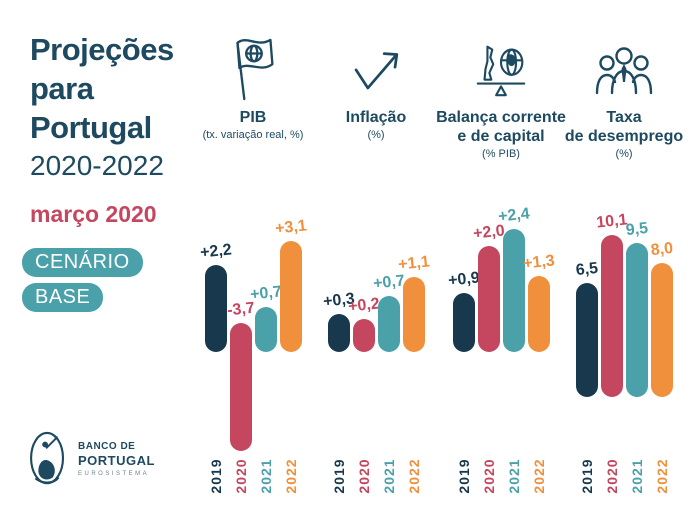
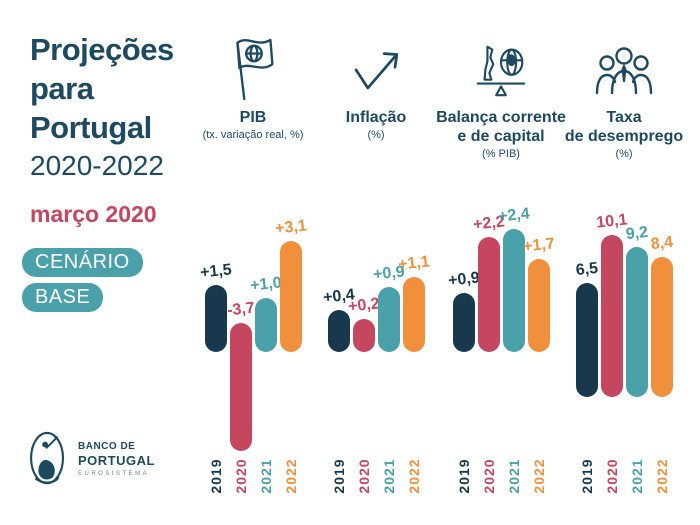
PIB/2019: +2,2 -> +1,5
PIB/2021: +0,7 -> +1,0
Inflação/2019: +0,3 -> +0,4
Inflação/2021: +0,7 -> +0,9
Balança corrente e de capital/2020: +2,0 -> +2,2
Balança corrente e de capital/2022: +1,3 -> +1,7
Taxa de desemprego/2021: 9,5 -> 9,2
Taxa de desemprego/2022: 8,0 -> 8,4
